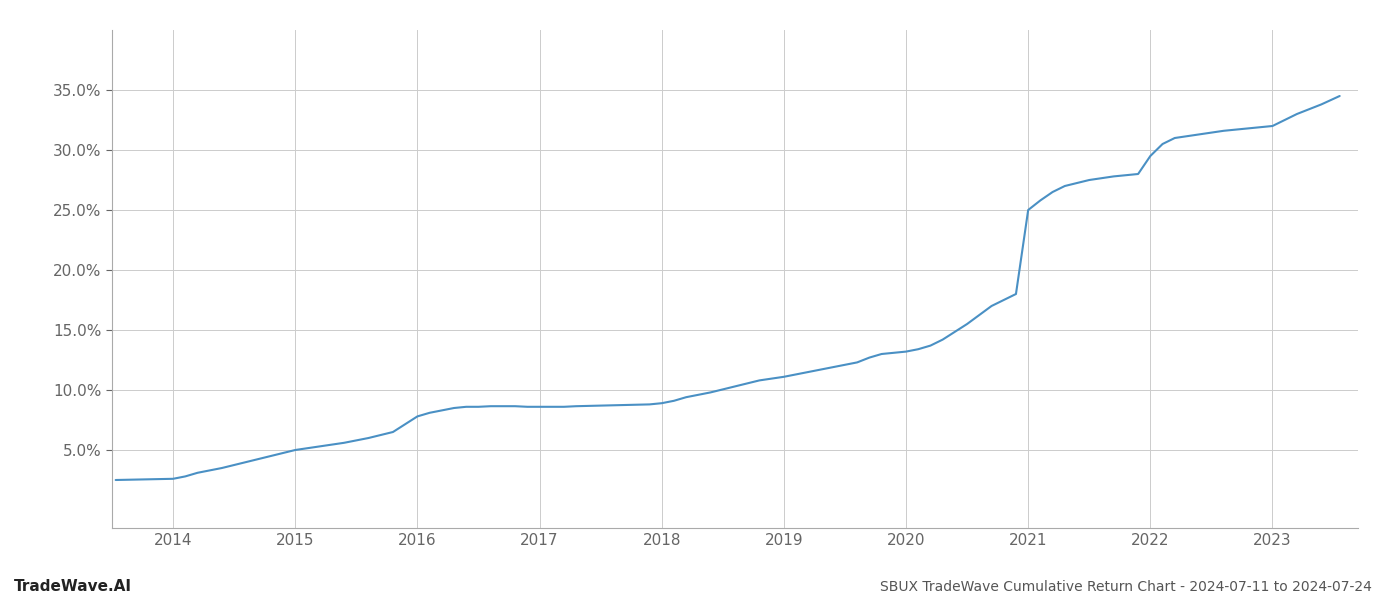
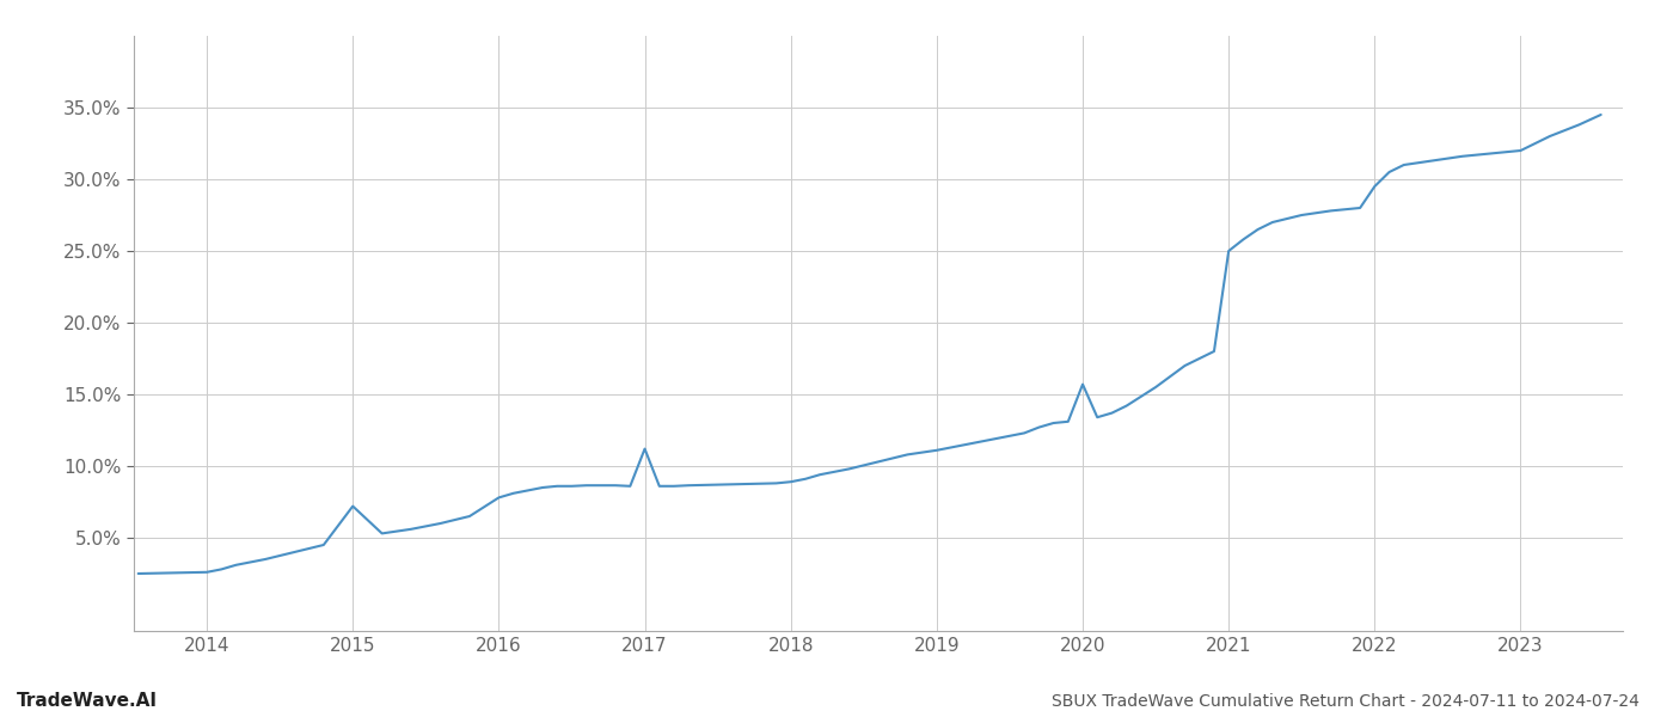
2015: 5.0% -> 7.2%
2017: 8.6% -> 11.2%
2020: 13.2% -> 15.7%
